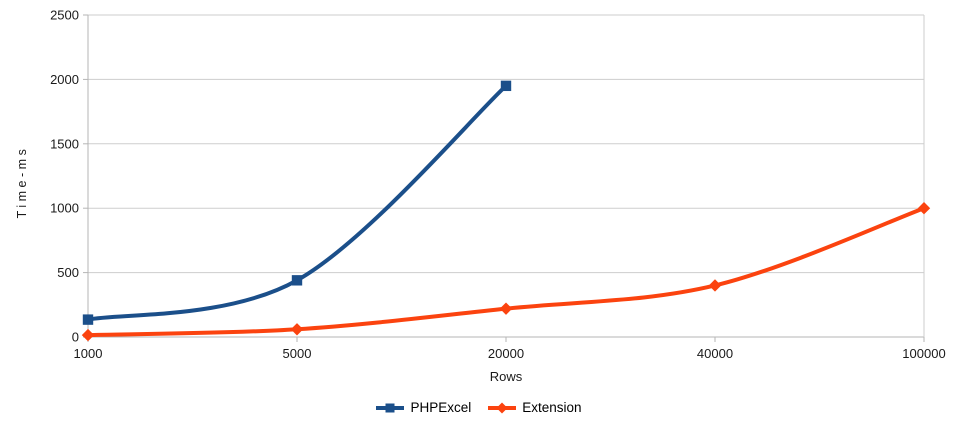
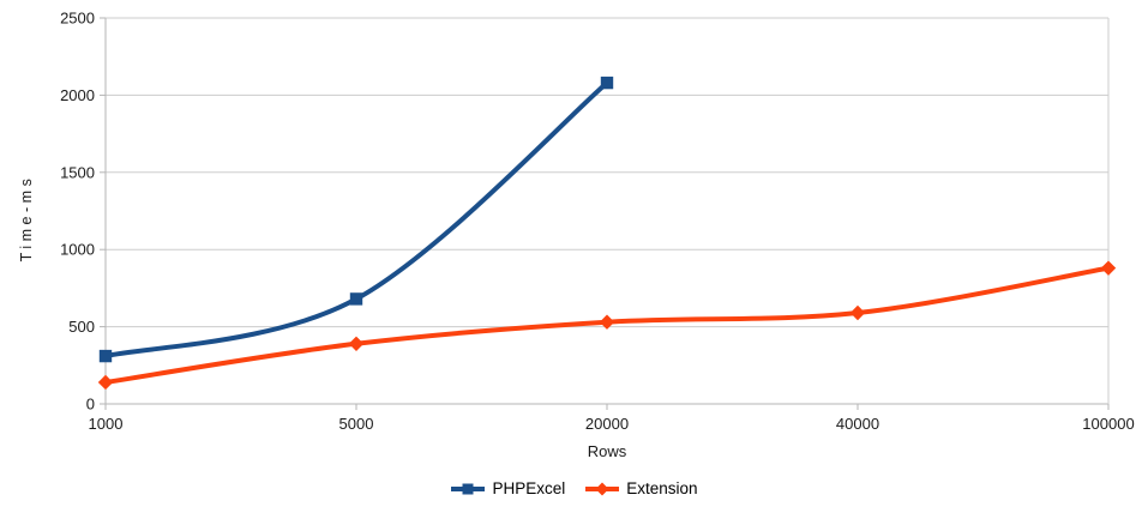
PHPExcel/1000: 140 -> 310
Extension/1000: 20 -> 140
PHPExcel/5000: 440 -> 680
Extension/5000: 60 -> 390
PHPExcel/20000: 1950 -> 2080
Extension/20000: 220 -> 530
Extension/40000: 400 -> 590
Extension/100000: 1000 -> 880
